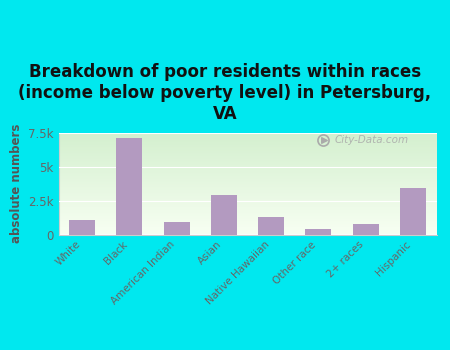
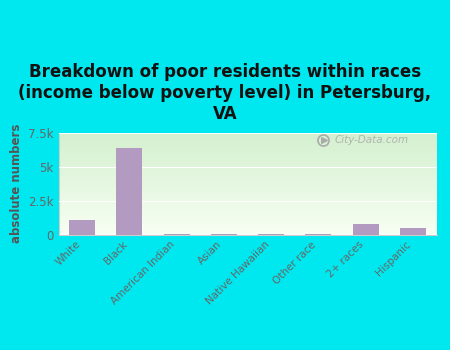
Black: 7.1k -> 6.4k
American Indian: 0.9k -> 0.0k
Asian: 2.9k -> 0.0k
Native Hawaiian: 1.3k -> 0.0k
Other race: 0.4k -> 0.0k
Hispanic: 3.4k -> 0.5k
